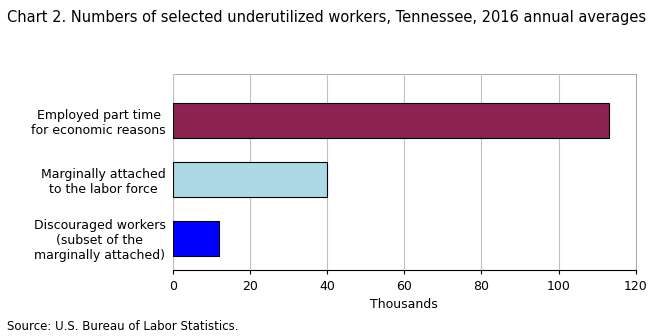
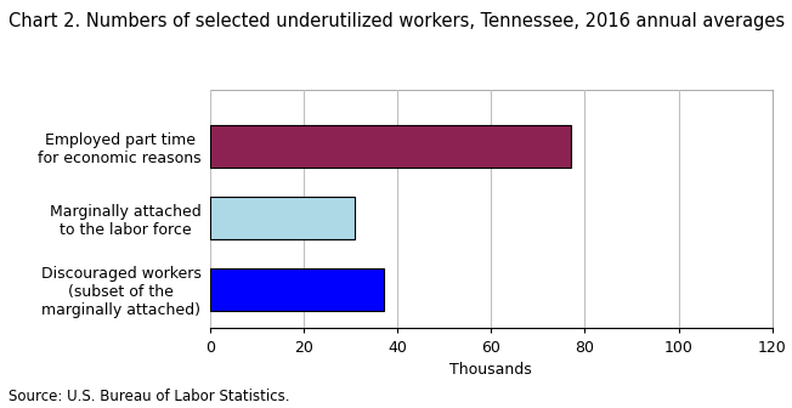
Employed part time for economic reasons: 113 -> 77
Marginally attached to the labor force: 40 -> 31
Discouraged workers (subset of the marginally attached): 12 -> 37
